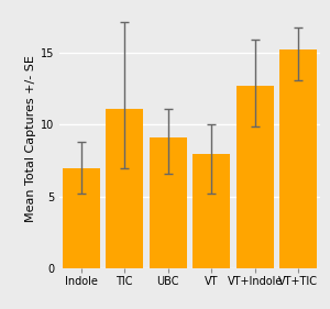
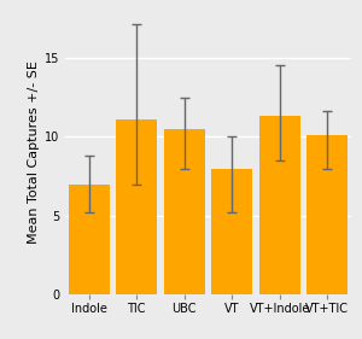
UBC: 9.1 -> 10.5
VT+Indole: 12.7 -> 11.3
VT+TIC: 15.2 -> 10.1
